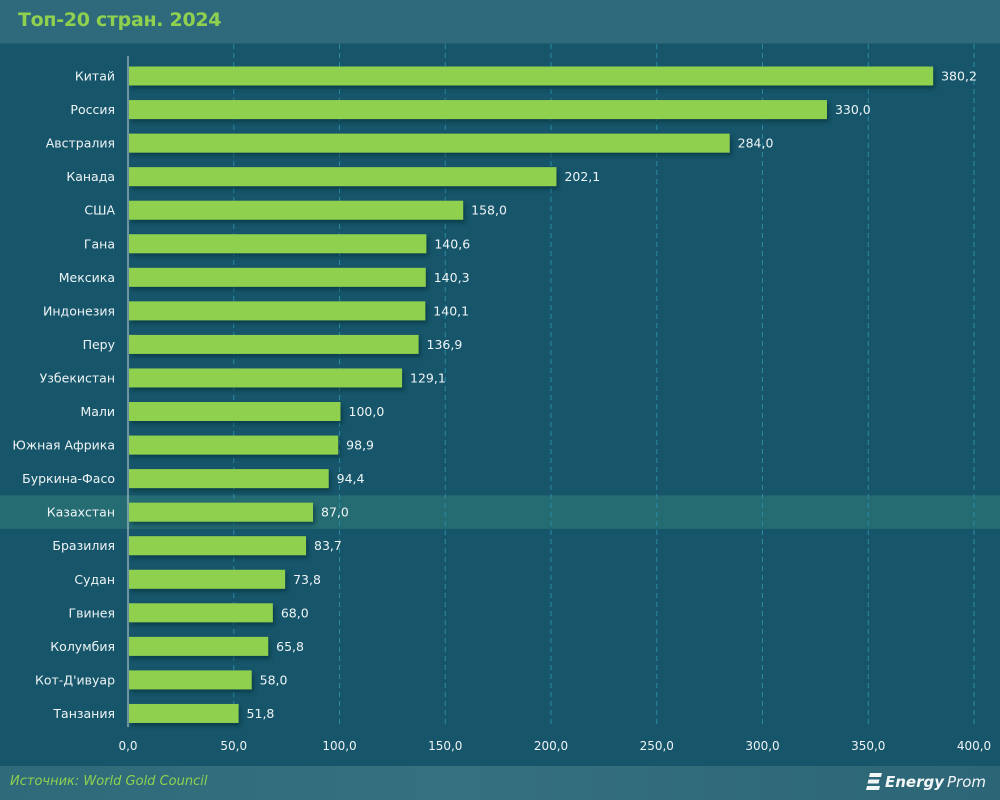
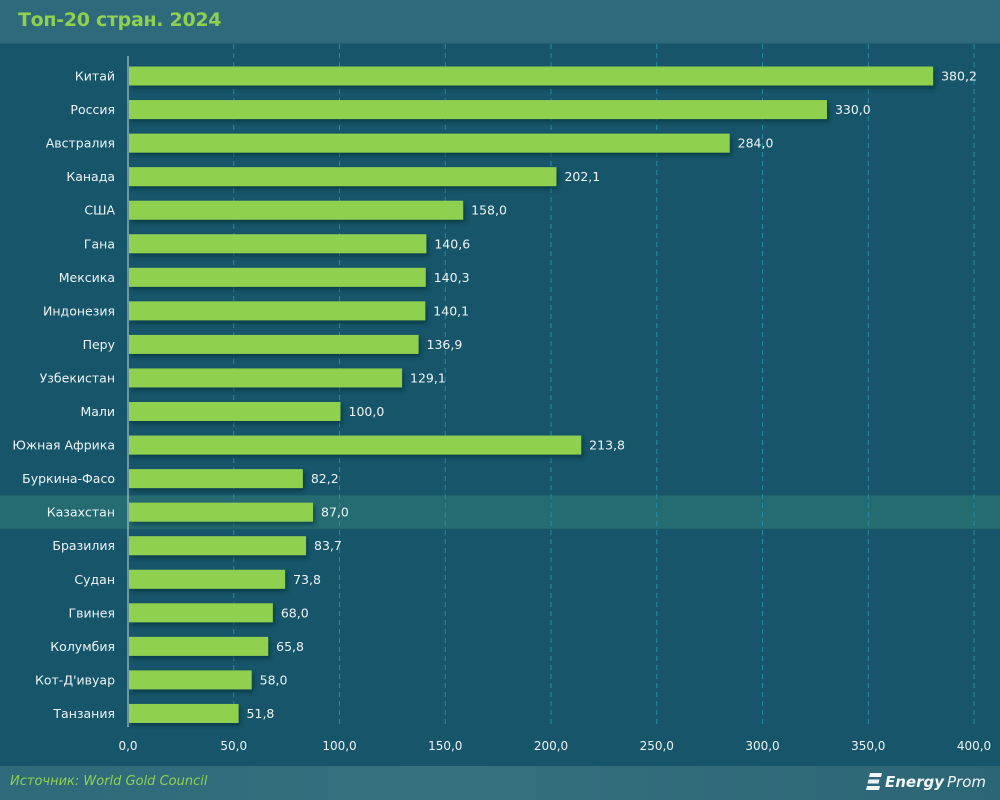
Южная Африка: 98,9 -> 213,8
Буркина-Фасо: 94,4 -> 82,2
